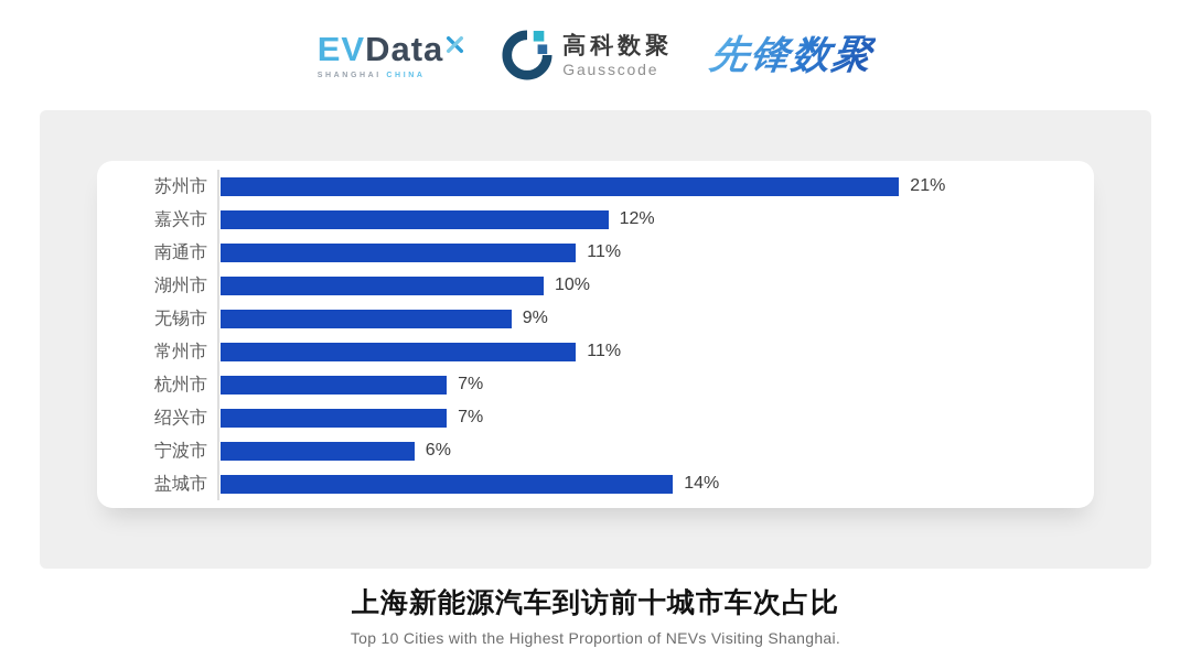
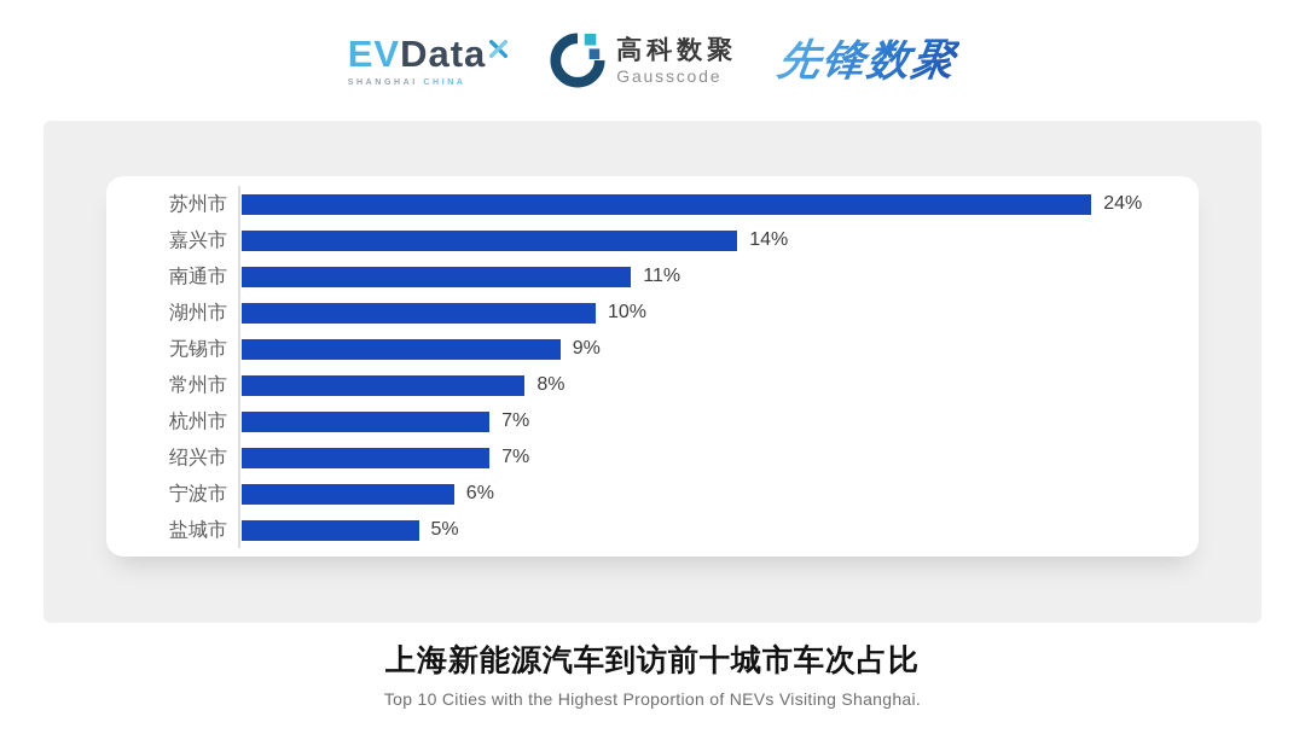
苏州市: 21% -> 24%
嘉兴市: 12% -> 14%
常州市: 11% -> 8%
盐城市: 14% -> 5%
